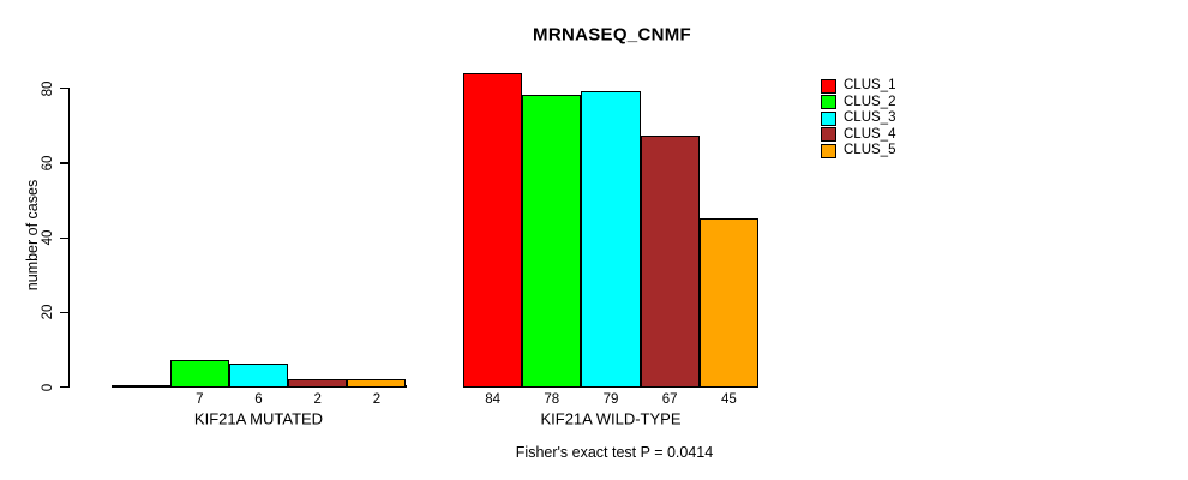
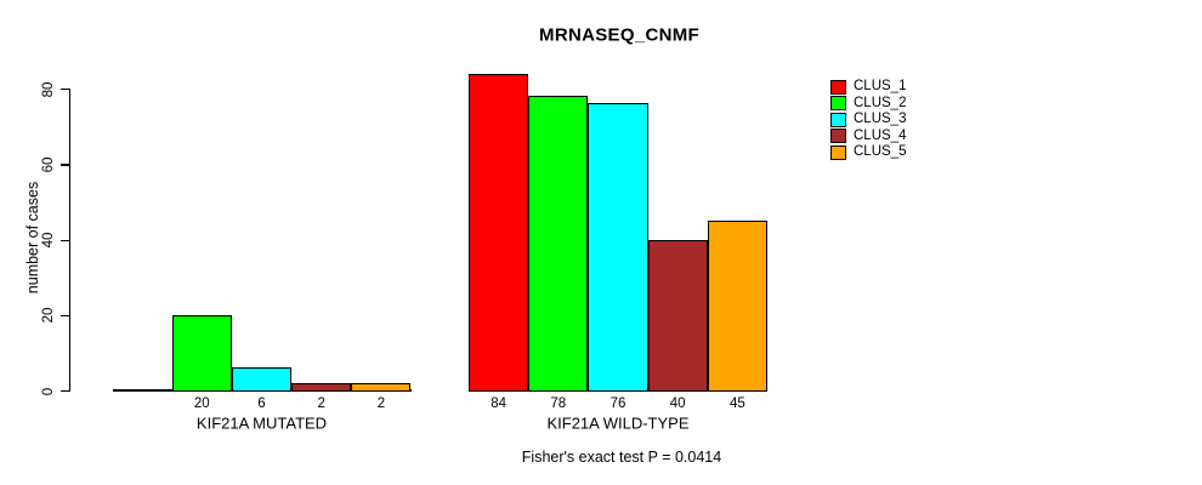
CLUS_2/KIF21A MUTATED: 7 -> 20
CLUS_3/KIF21A WILD-TYPE: 79 -> 76
CLUS_4/KIF21A WILD-TYPE: 67 -> 40
